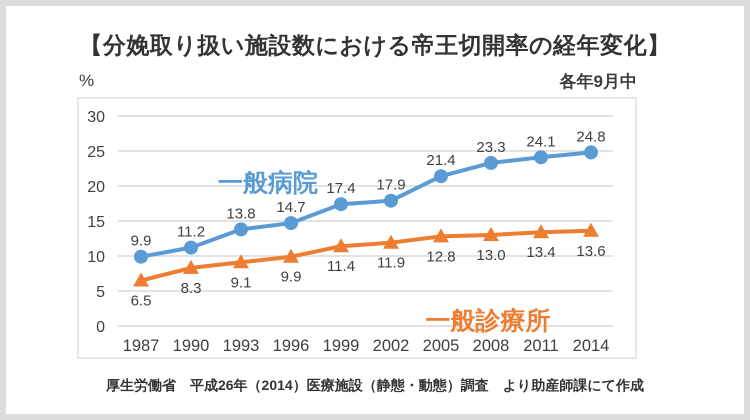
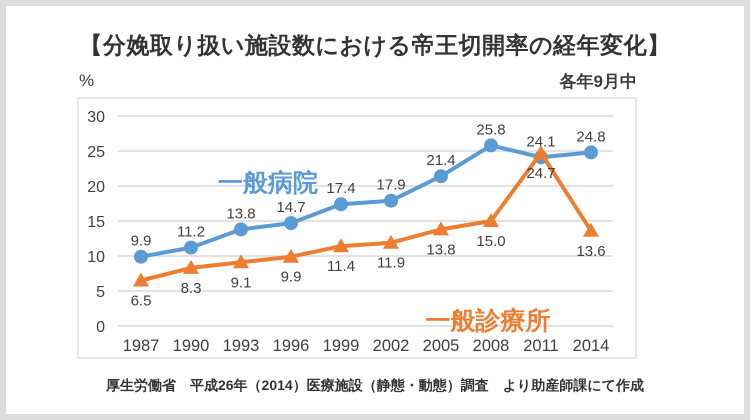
一般診療所/2005: 12.8 -> 13.8
一般病院/2008: 23.3 -> 25.8
一般診療所/2008: 13.0 -> 15.0
一般診療所/2011: 13.4 -> 24.7
